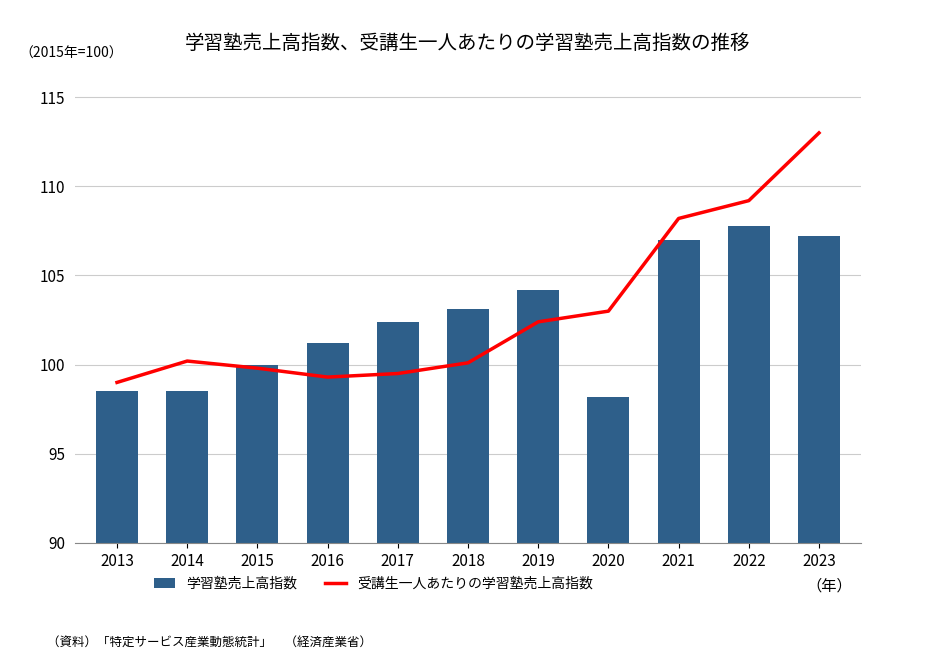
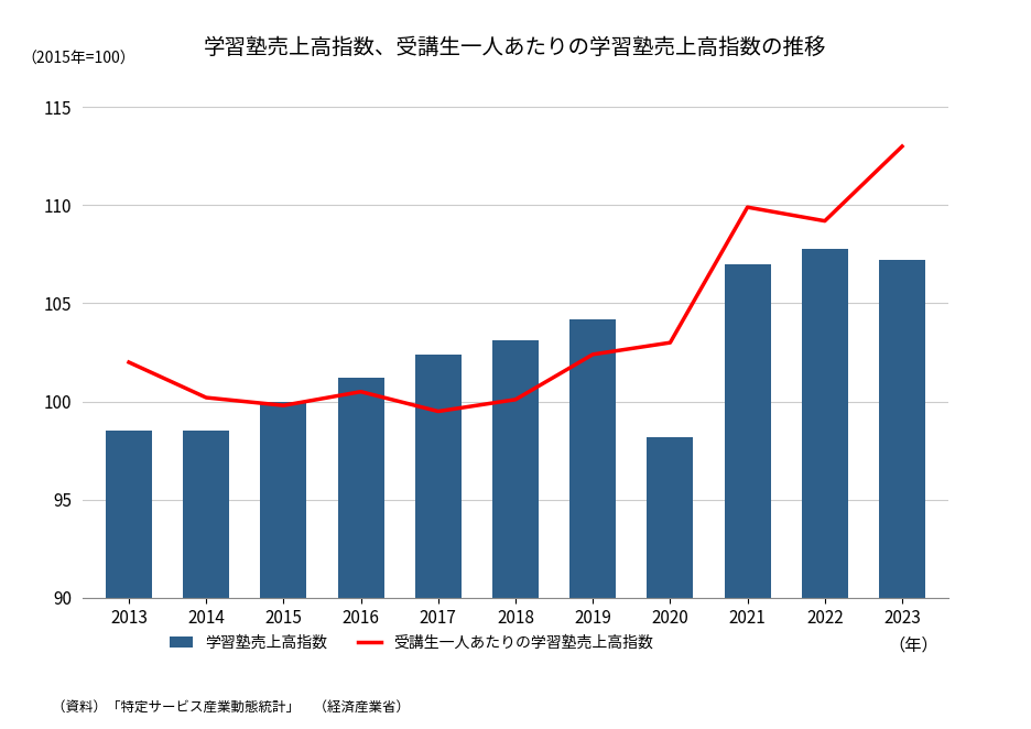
受講生一人あたりの学習塾売上高指数/2013: 99.0 -> 102.0
受講生一人あたりの学習塾売上高指数/2016: 99.3 -> 100.5
受講生一人あたりの学習塾売上高指数/2021: 108.2 -> 109.9
